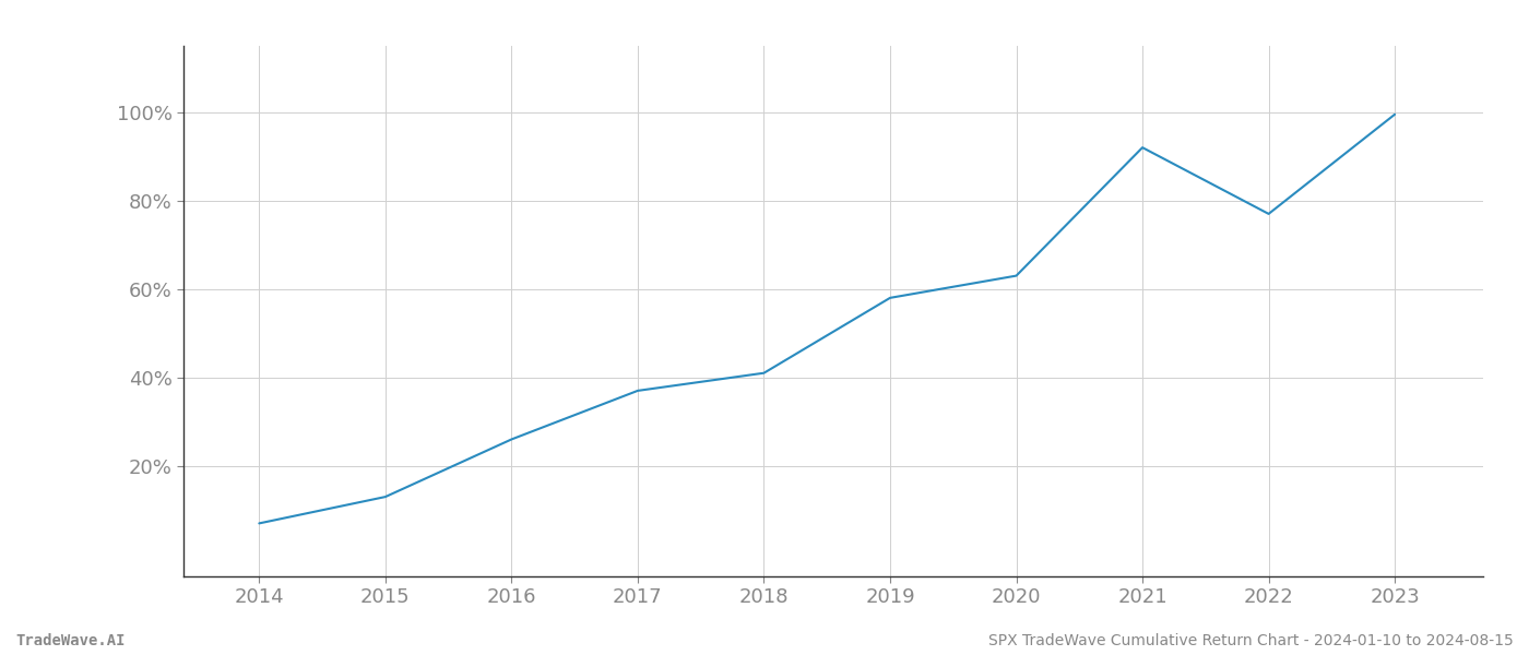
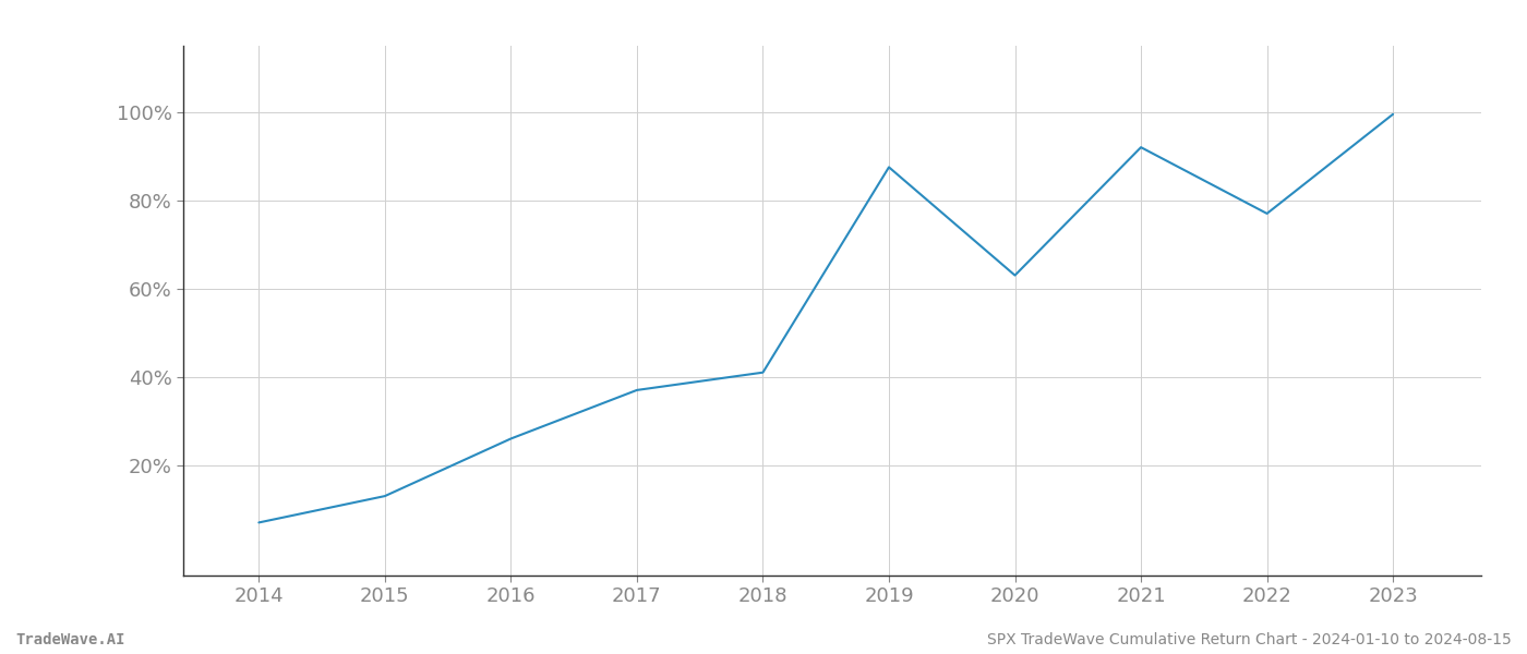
2019: 58.0% -> 87.5%
